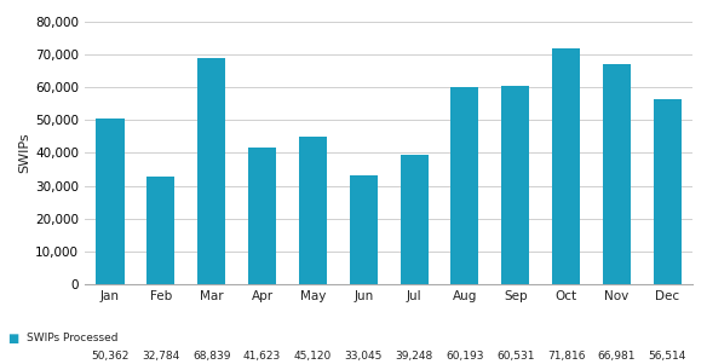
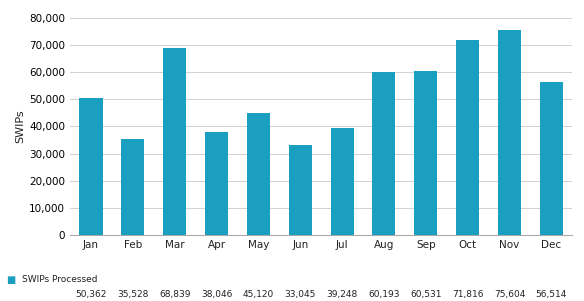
Feb: 32,784 -> 35,528
Apr: 41,623 -> 38,046
Nov: 66,981 -> 75,604
